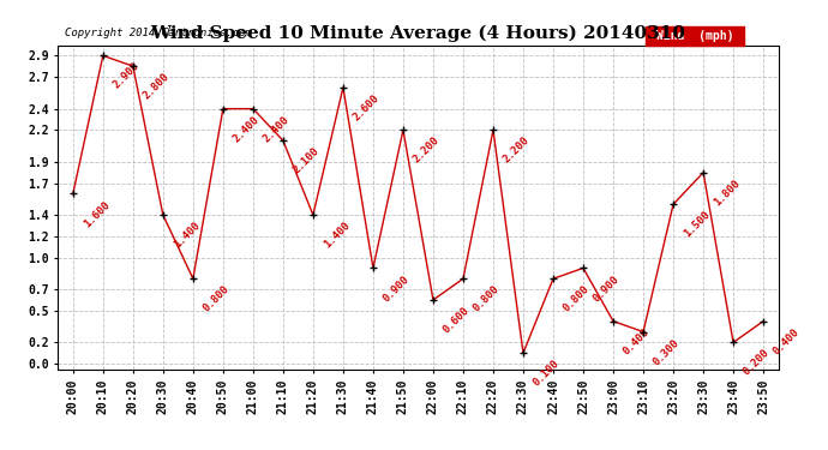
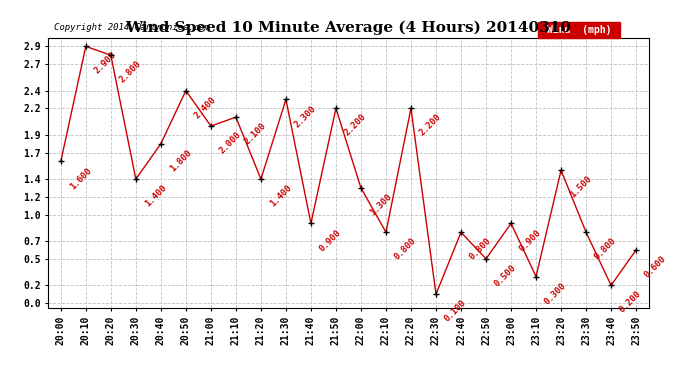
20:40: 0.800 -> 1.800
21:00: 2.400 -> 2.000
21:30: 2.600 -> 2.300
22:00: 0.600 -> 1.300
22:50: 0.900 -> 0.500
23:00: 0.400 -> 0.900
23:30: 1.800 -> 0.800
23:50: 0.400 -> 0.600
